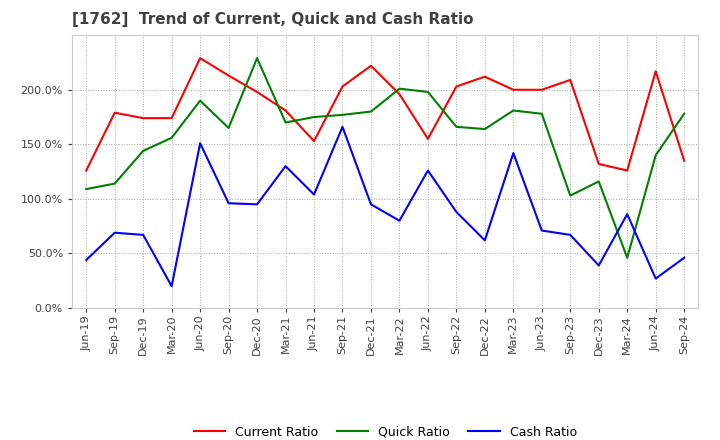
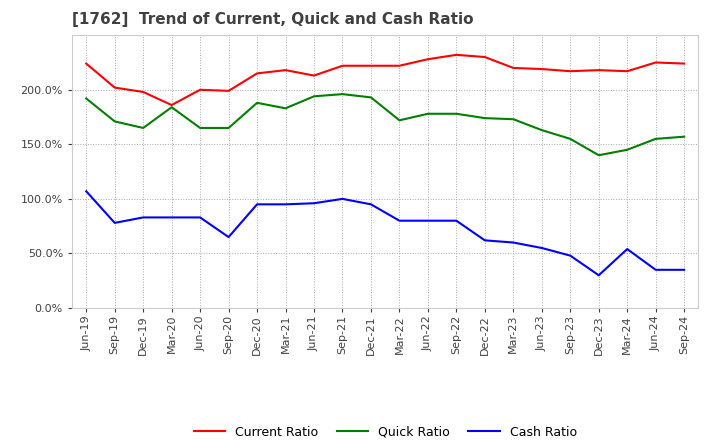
Current Ratio/Jun-19: 126% -> 224%
Quick Ratio/Jun-19: 109% -> 192%
Cash Ratio/Jun-19: 44% -> 107%
Current Ratio/Sep-19: 179% -> 202%
Quick Ratio/Sep-19: 114% -> 171%
Cash Ratio/Sep-19: 69% -> 78%
Current Ratio/Dec-19: 174% -> 198%
Quick Ratio/Dec-19: 144% -> 165%
Cash Ratio/Dec-19: 67% -> 83%
Current Ratio/Mar-20: 174% -> 186%
Quick Ratio/Mar-20: 156% -> 184%
Cash Ratio/Mar-20: 20% -> 83%
Current Ratio/Jun-20: 229% -> 200%
Quick Ratio/Jun-20: 190% -> 165%
Cash Ratio/Jun-20: 151% -> 83%
Current Ratio/Sep-20: 213% -> 199%
Cash Ratio/Sep-20: 96% -> 65%
Current Ratio/Dec-20: 198% -> 215%
Quick Ratio/Dec-20: 229% -> 188%
Current Ratio/Mar-21: 181% -> 218%
Quick Ratio/Mar-21: 170% -> 183%
Cash Ratio/Mar-21: 130% -> 95%
Current Ratio/Jun-21: 153% -> 213%
Quick Ratio/Jun-21: 175% -> 194%
Cash Ratio/Jun-21: 104% -> 96%
Current Ratio/Sep-21: 203% -> 222%
Quick Ratio/Sep-21: 177% -> 196%
Cash Ratio/Sep-21: 166% -> 100%
Quick Ratio/Dec-21: 180% -> 193%
Current Ratio/Mar-22: 196% -> 222%
Quick Ratio/Mar-22: 201% -> 172%
Current Ratio/Jun-22: 155% -> 228%
Quick Ratio/Jun-22: 198% -> 178%
Cash Ratio/Jun-22: 126% -> 80%
Current Ratio/Sep-22: 203% -> 232%
Quick Ratio/Sep-22: 166% -> 178%
Cash Ratio/Sep-22: 88% -> 80%
Current Ratio/Dec-22: 212% -> 230%
Quick Ratio/Dec-22: 164% -> 174%
Current Ratio/Mar-23: 200% -> 220%
Quick Ratio/Mar-23: 181% -> 173%
Cash Ratio/Mar-23: 142% -> 60%
Current Ratio/Jun-23: 200% -> 219%
Quick Ratio/Jun-23: 178% -> 163%
Cash Ratio/Jun-23: 71% -> 55%
Current Ratio/Sep-23: 209% -> 217%
Quick Ratio/Sep-23: 103% -> 155%
Cash Ratio/Sep-23: 67% -> 48%
Current Ratio/Dec-23: 132% -> 218%
Quick Ratio/Dec-23: 116% -> 140%
Cash Ratio/Dec-23: 39% -> 30%
Current Ratio/Mar-24: 126% -> 217%
Quick Ratio/Mar-24: 46% -> 145%
Cash Ratio/Mar-24: 86% -> 54%
Current Ratio/Jun-24: 217% -> 225%
Quick Ratio/Jun-24: 140% -> 155%
Cash Ratio/Jun-24: 27% -> 35%
Current Ratio/Sep-24: 135% -> 224%
Quick Ratio/Sep-24: 178% -> 157%
Cash Ratio/Sep-24: 46% -> 35%
